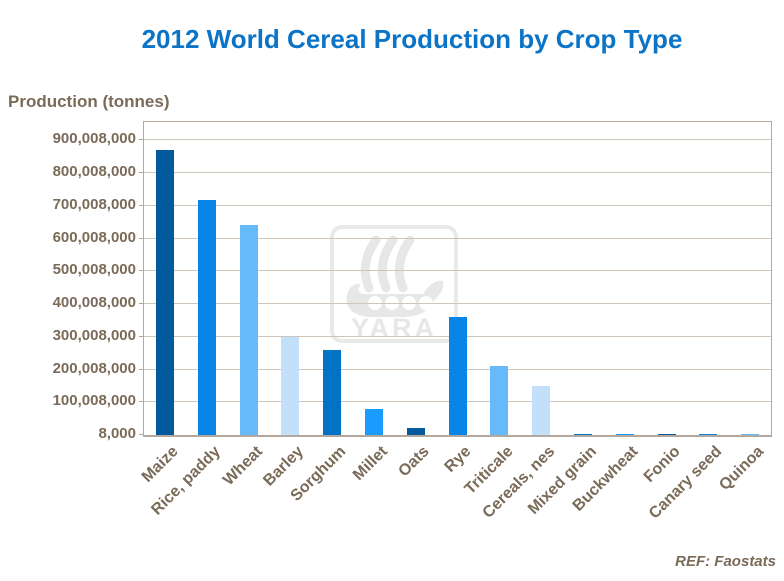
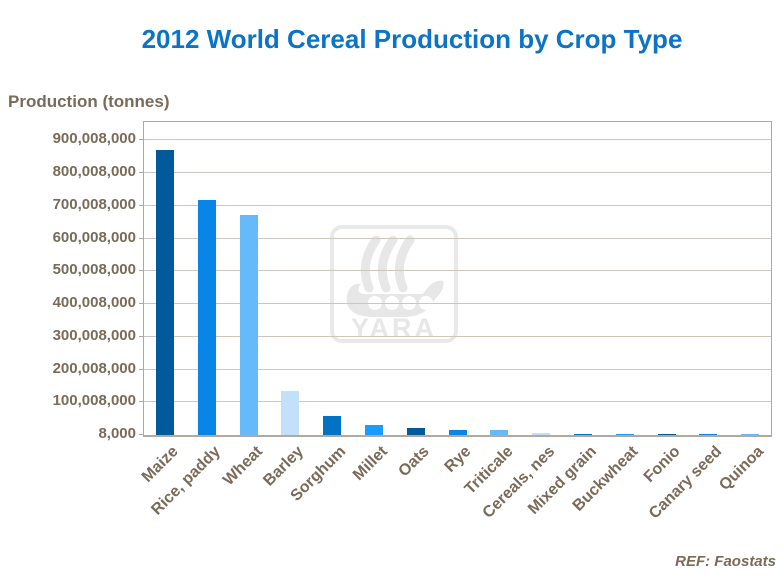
Wheat: 640000000 -> 670000000
Barley: 300000000 -> 130000000
Sorghum: 260000000 -> 60000000
Millet: 80000000 -> 30000000
Rye: 360000000 -> 20000000
Triticale: 210000000 -> 10000000
Cereals, nes: 150000000 -> 10000000
